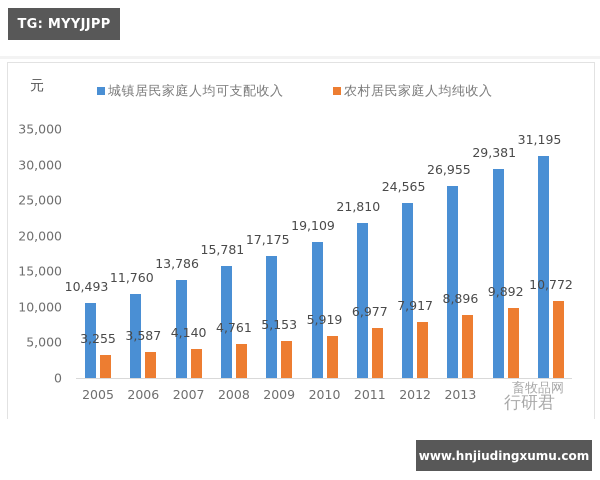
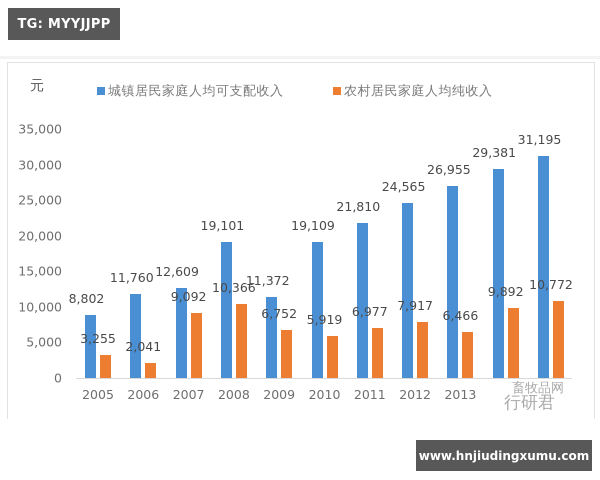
城镇居民家庭人均可支配收入/2005: 10,493 -> 8,802
农村居民家庭人均纯收入/2006: 3,587 -> 2,041
城镇居民家庭人均可支配收入/2007: 13,786 -> 12,609
农村居民家庭人均纯收入/2007: 4,140 -> 9,092
城镇居民家庭人均可支配收入/2008: 15,781 -> 19,101
农村居民家庭人均纯收入/2008: 4,761 -> 10,366
城镇居民家庭人均可支配收入/2009: 17,175 -> 11,372
农村居民家庭人均纯收入/2009: 5,153 -> 6,752
农村居民家庭人均纯收入/2013: 8,896 -> 6,466
